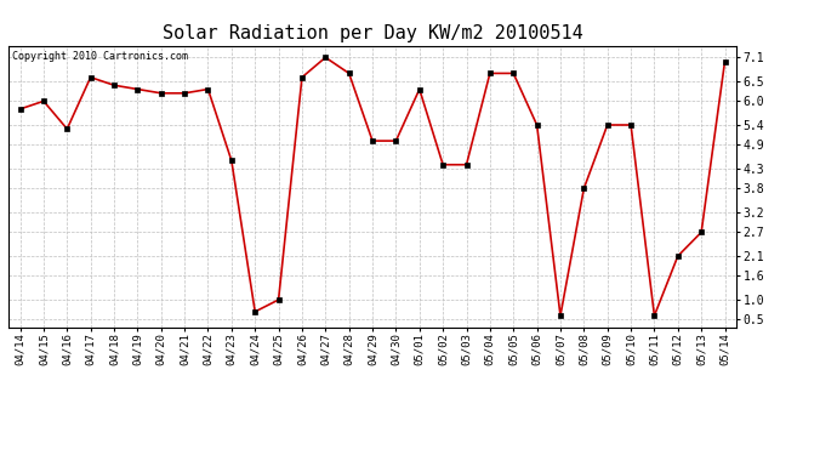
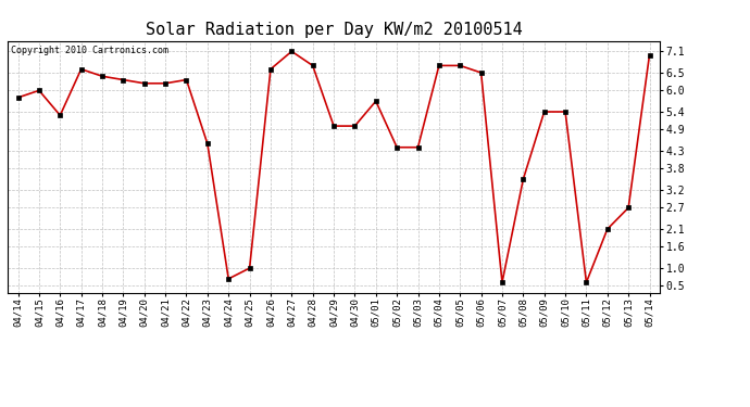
05/01: 6.3 -> 5.7
05/06: 5.4 -> 6.5
05/08: 3.8 -> 3.5
